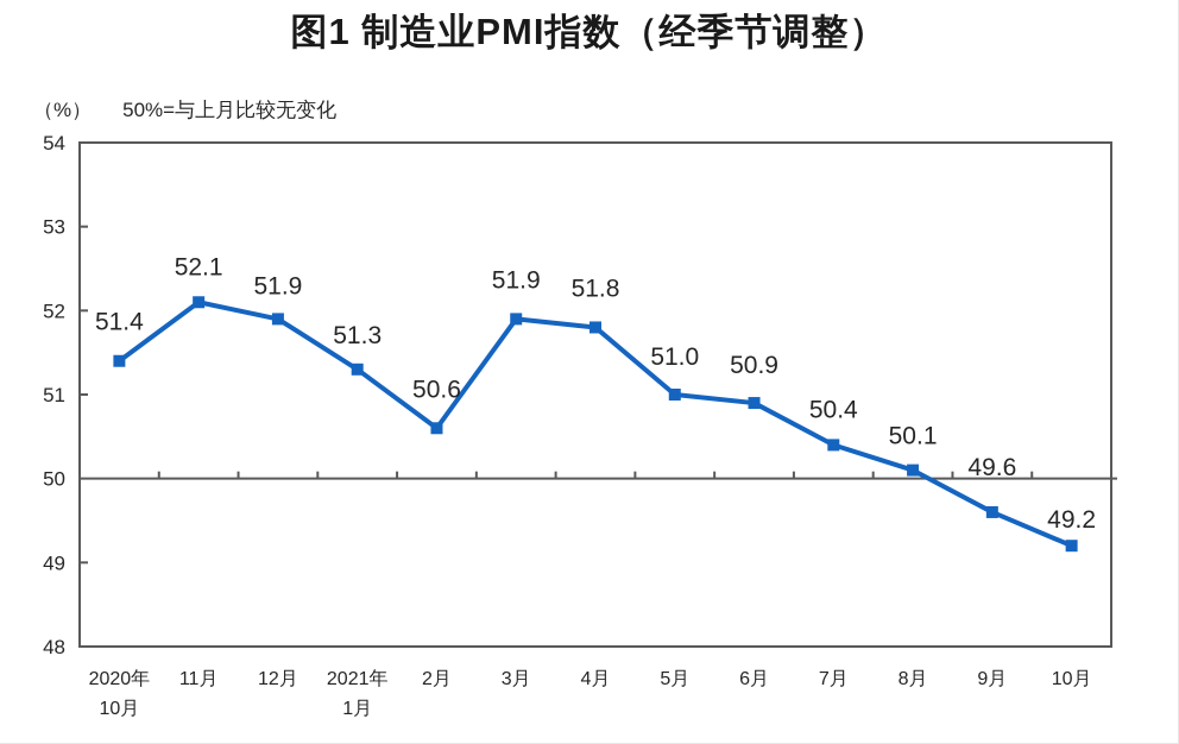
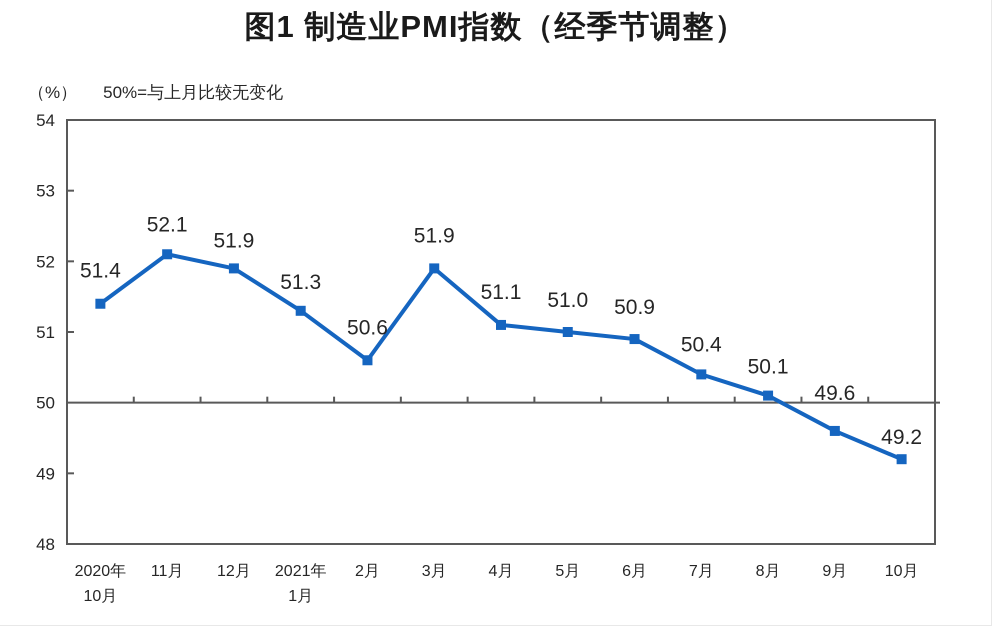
4月: 51.8 -> 51.1
